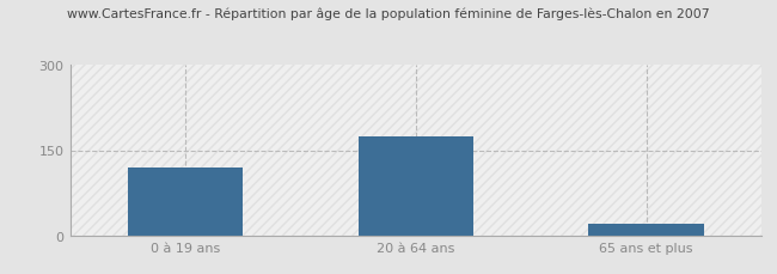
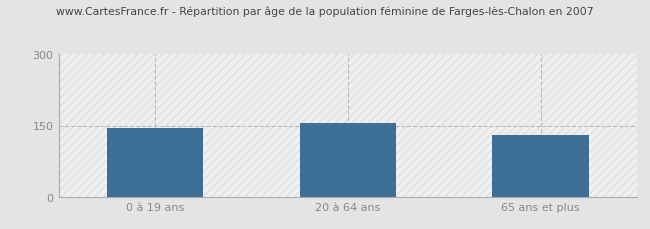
0 à 19 ans: 120 -> 145
20 à 64 ans: 175 -> 155
65 ans et plus: 20 -> 130
